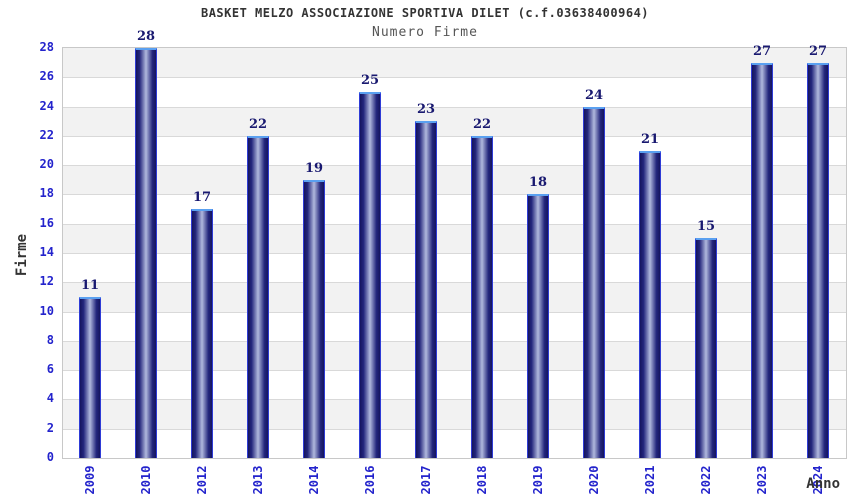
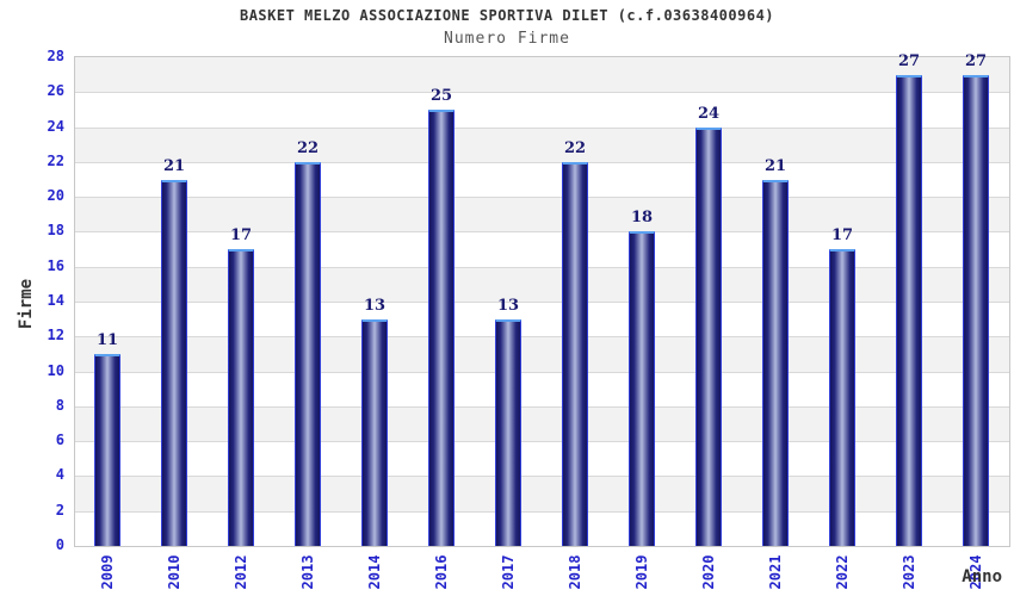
2010: 28 -> 21
2014: 19 -> 13
2017: 23 -> 13
2022: 15 -> 17
